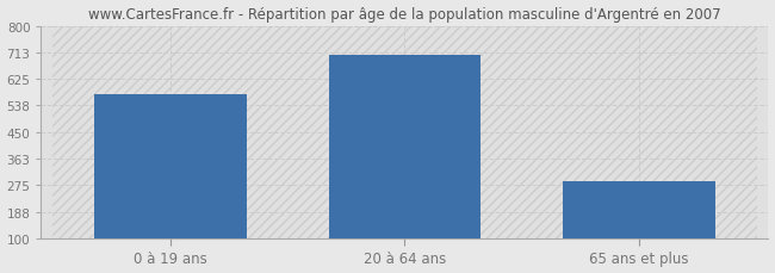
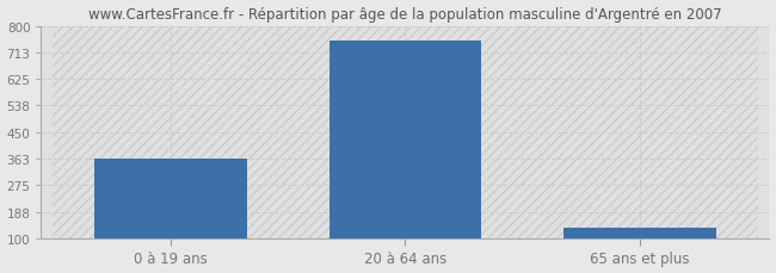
0 à 19 ans: 575 -> 363
20 à 64 ans: 705 -> 750
65 ans et plus: 290 -> 135
